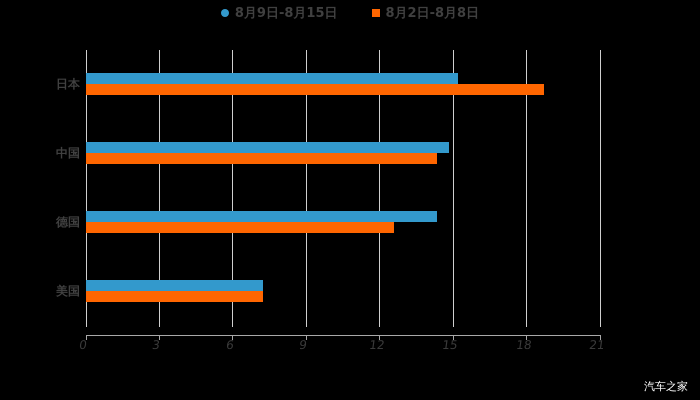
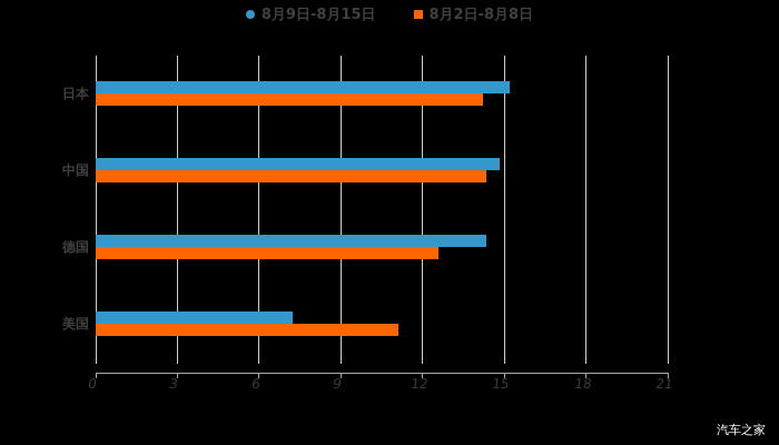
8月2日-8月8日/日本: 18.7 -> 14.2
8月2日-8月8日/美国: 7.2 -> 11.1
